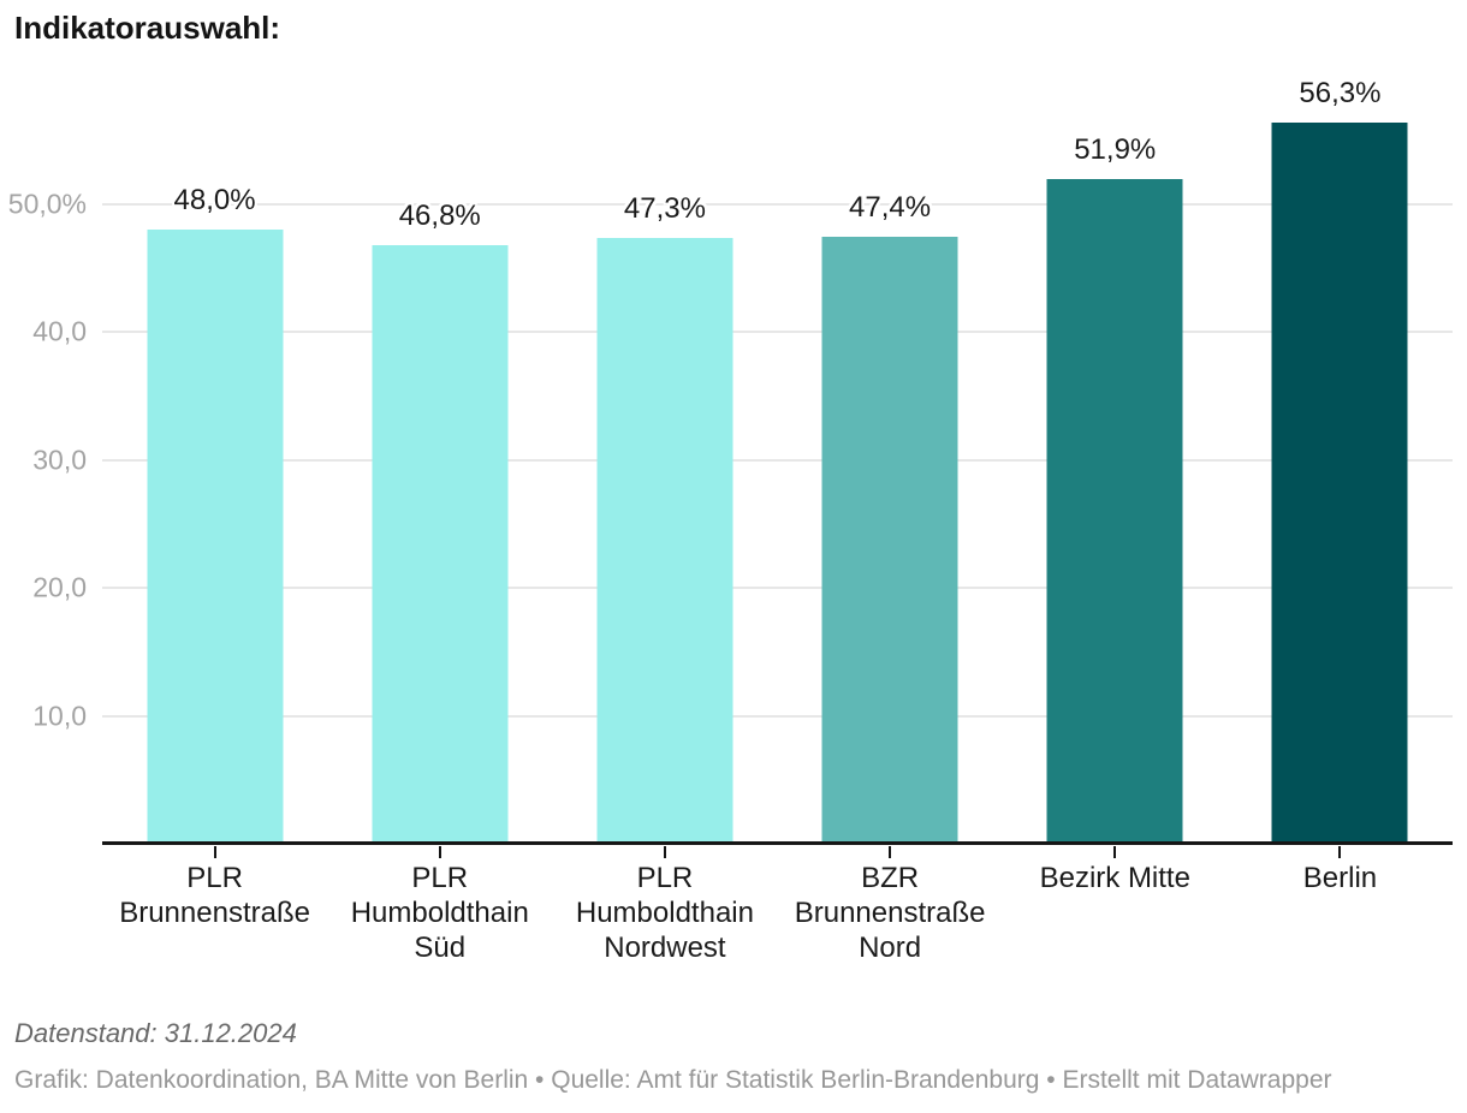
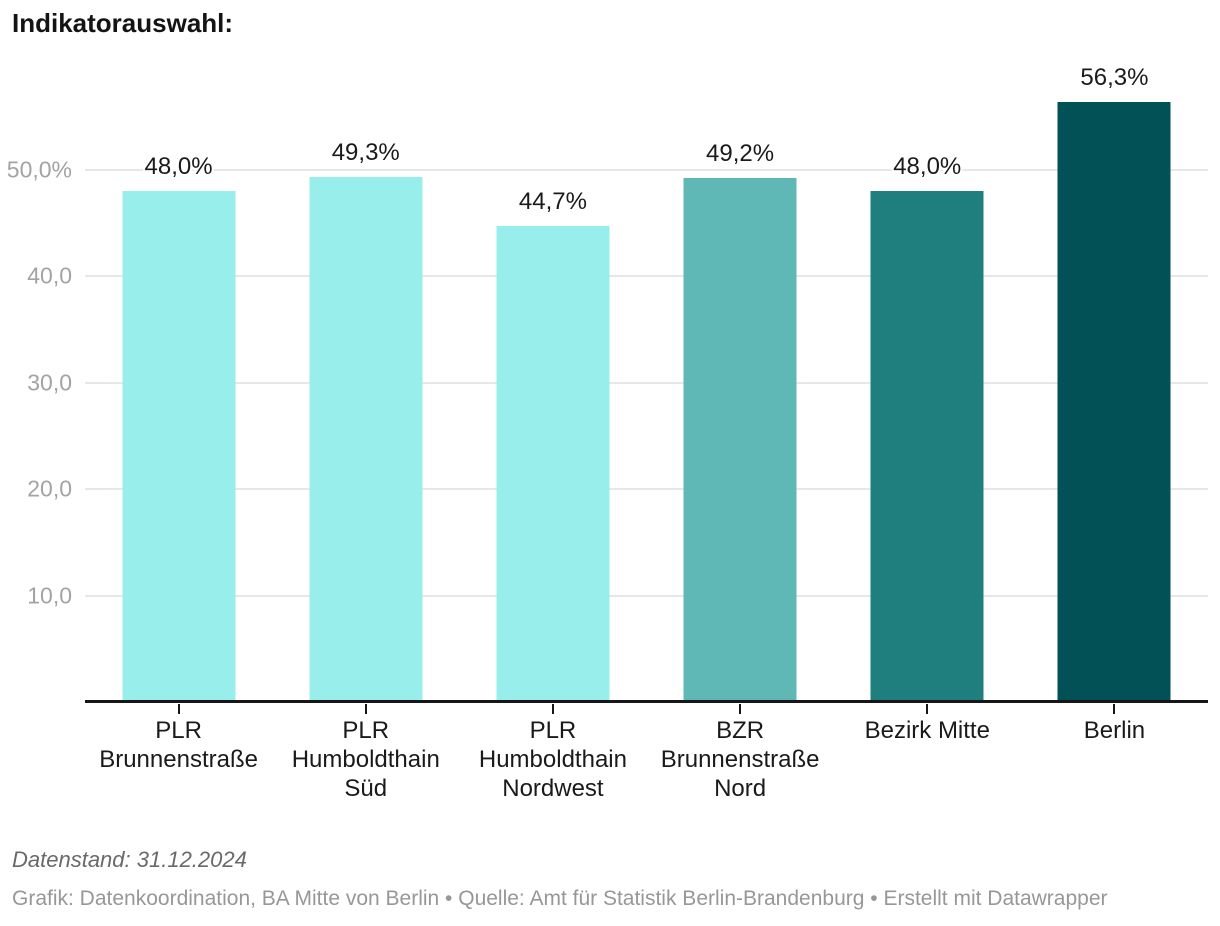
PLR Humboldthain Süd: 46,8% -> 49,3%
PLR Humboldthain Nordwest: 47,3% -> 44,7%
BZR Brunnenstraße Nord: 47,4% -> 49,2%
Bezirk Mitte: 51,9% -> 48,0%
